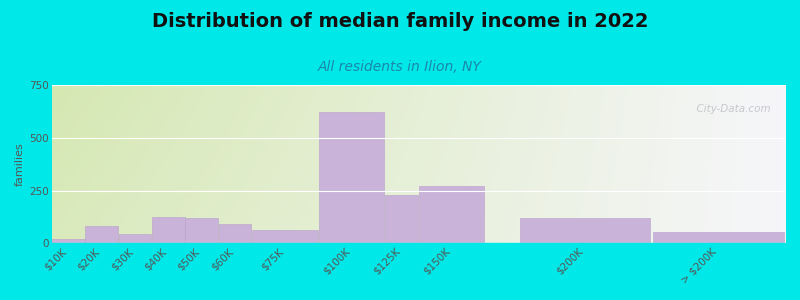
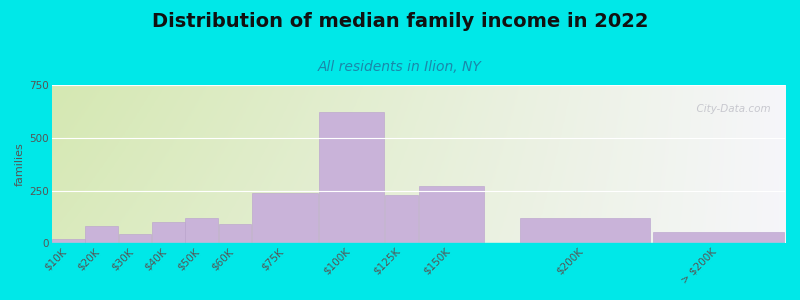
$40K: 125 -> 100
$75K: 65 -> 240
